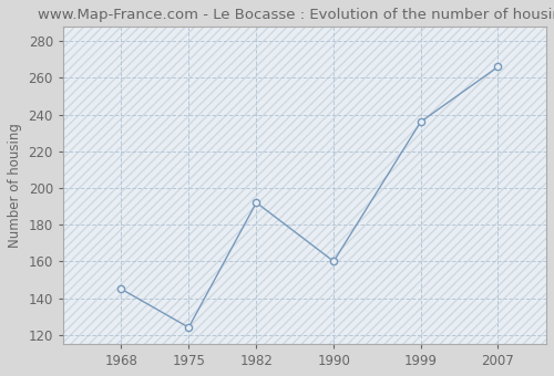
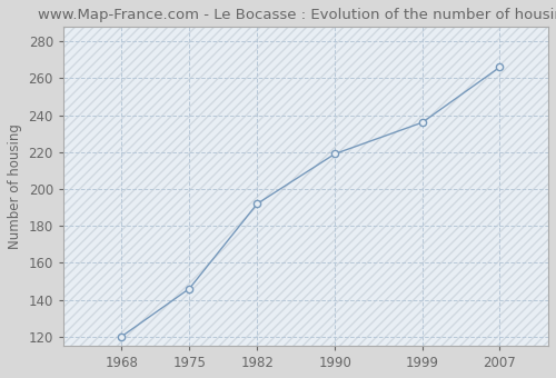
1968: 145 -> 120
1975: 124 -> 146
1990: 160 -> 219
